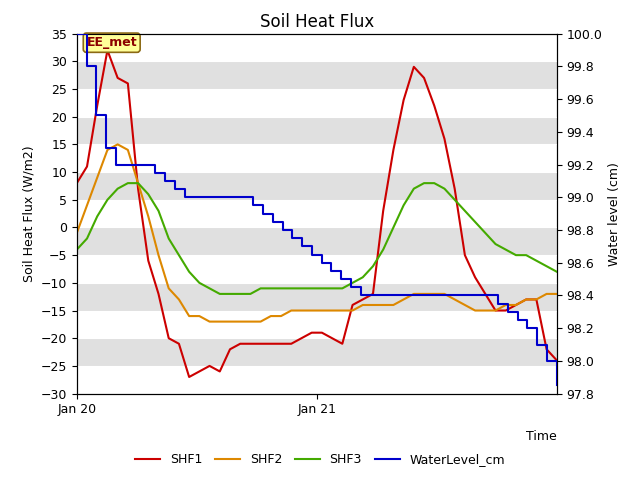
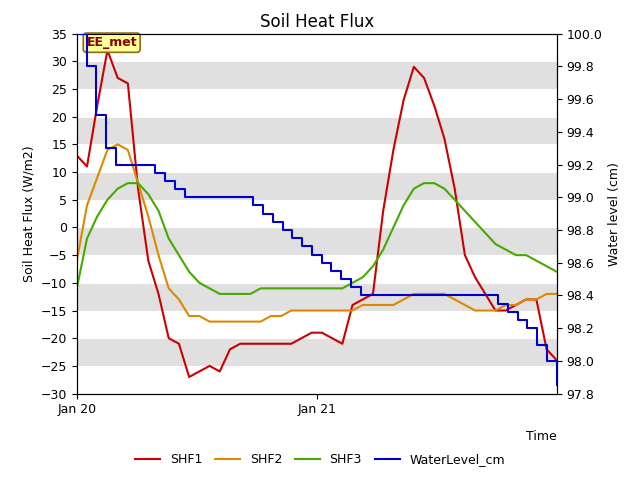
SHF1/Jan 20: 8 -> 13
SHF2/Jan 20: -1 -> -6
SHF3/Jan 20: -4 -> -11
